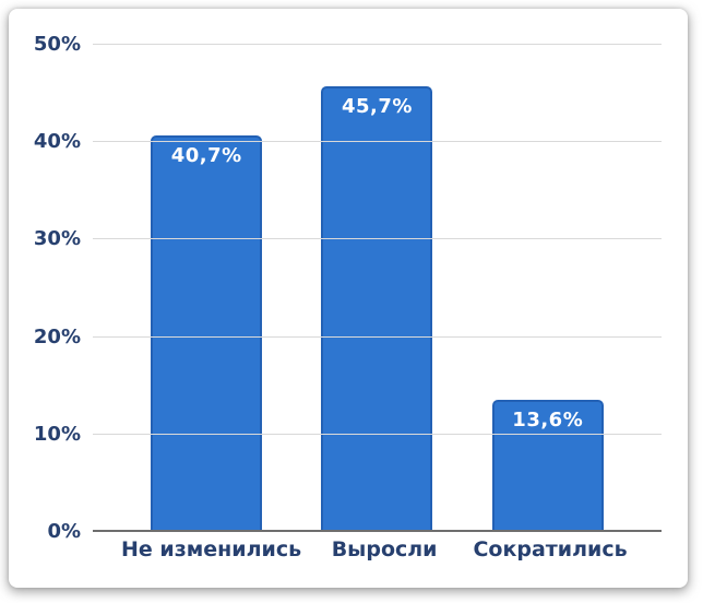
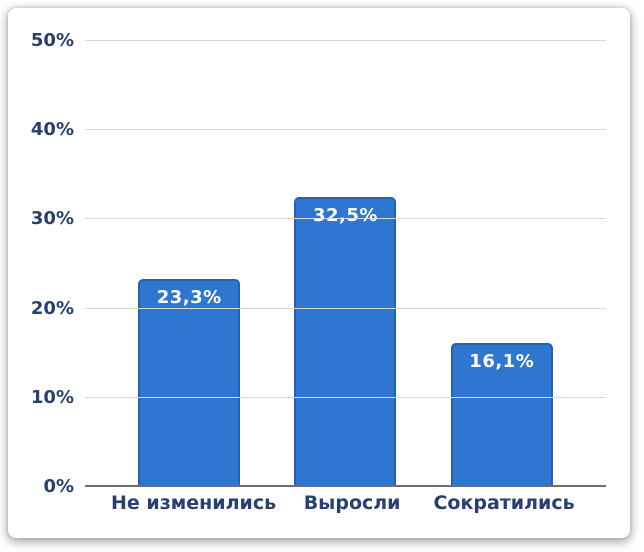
Не изменились: 40,7% -> 23,3%
Выросли: 45,7% -> 32,5%
Сократились: 13,6% -> 16,1%
